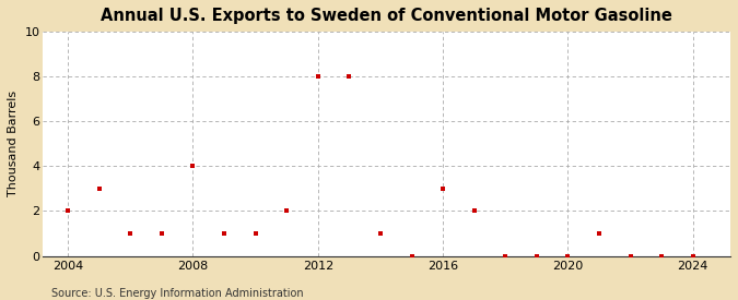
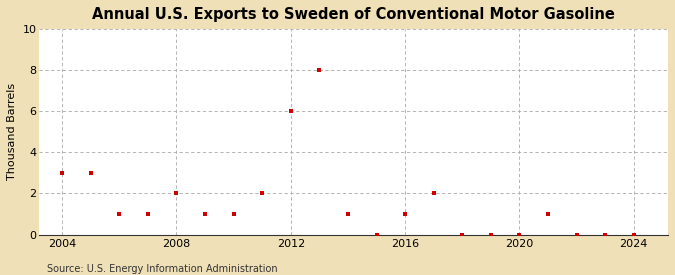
2004: 2 -> 3
2008: 4 -> 2
2012: 8 -> 6
2016: 3 -> 1
